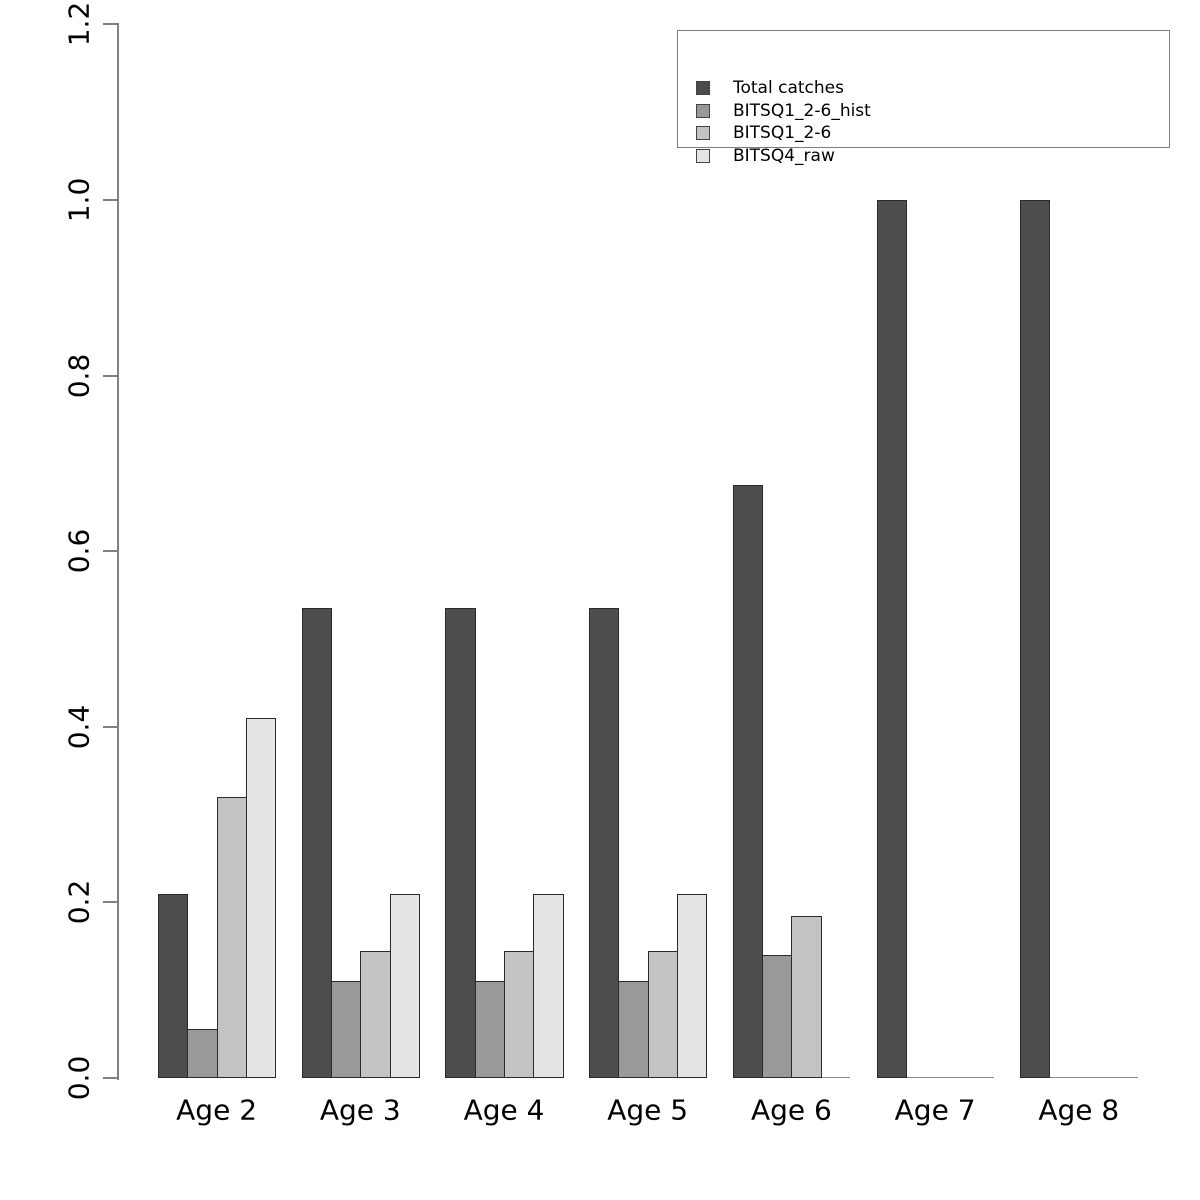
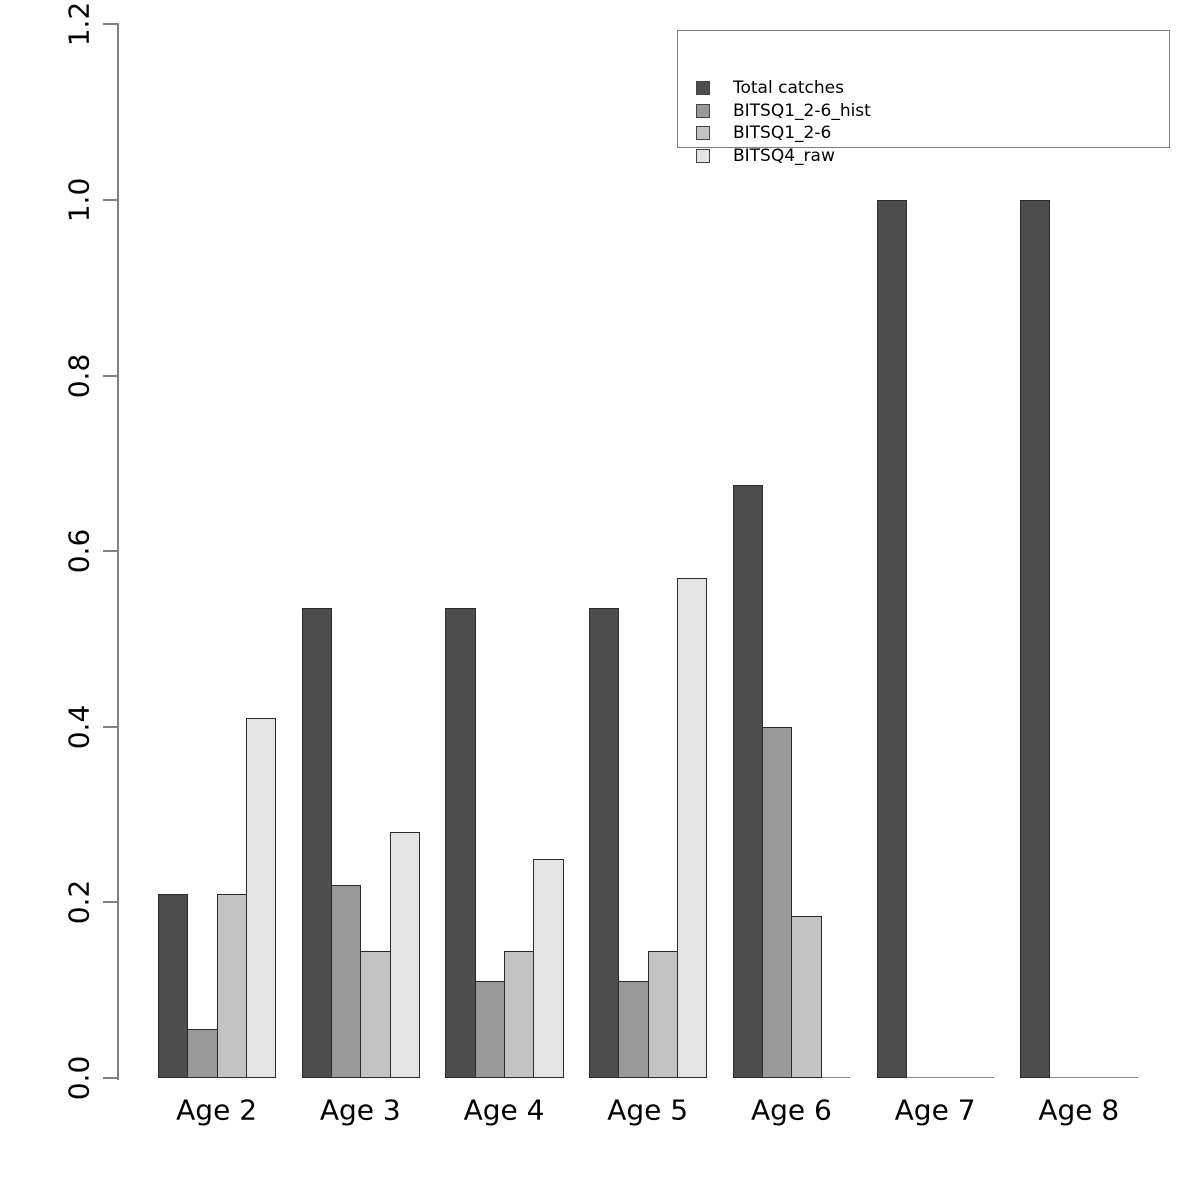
BITSQ1_2-6/Age 2: 0.32 -> 0.21
BITSQ1_2-6_hist/Age 3: 0.11 -> 0.22
BITSQ4_raw/Age 3: 0.21 -> 0.28
BITSQ4_raw/Age 4: 0.21 -> 0.25
BITSQ4_raw/Age 5: 0.21 -> 0.57
BITSQ1_2-6_hist/Age 6: 0.14 -> 0.40
